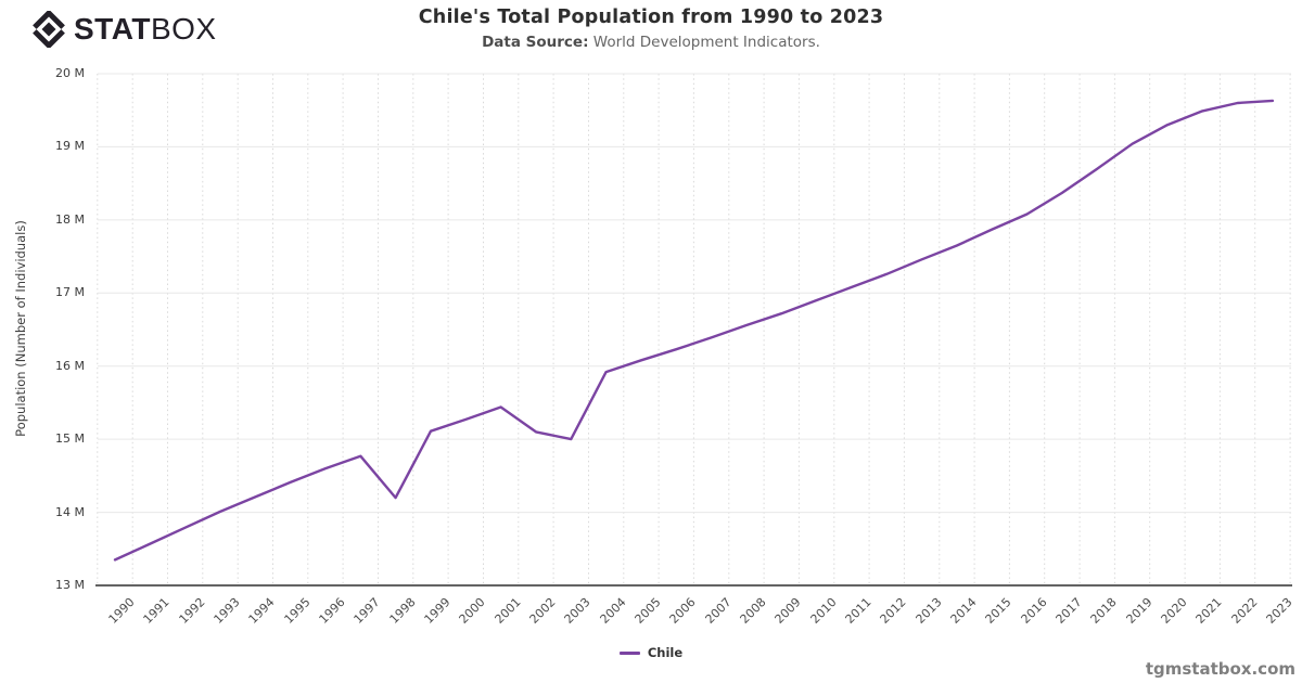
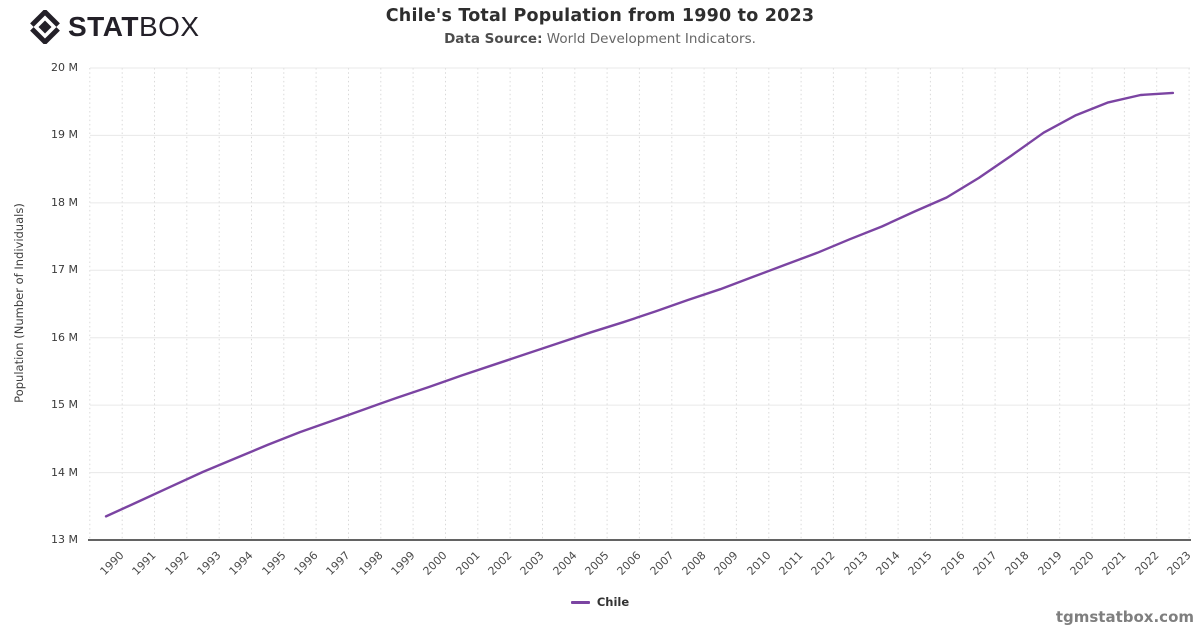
1998: 14.2M -> 14.9M
2002: 15.1M -> 15.6M
2003: 15.0M -> 15.8M
